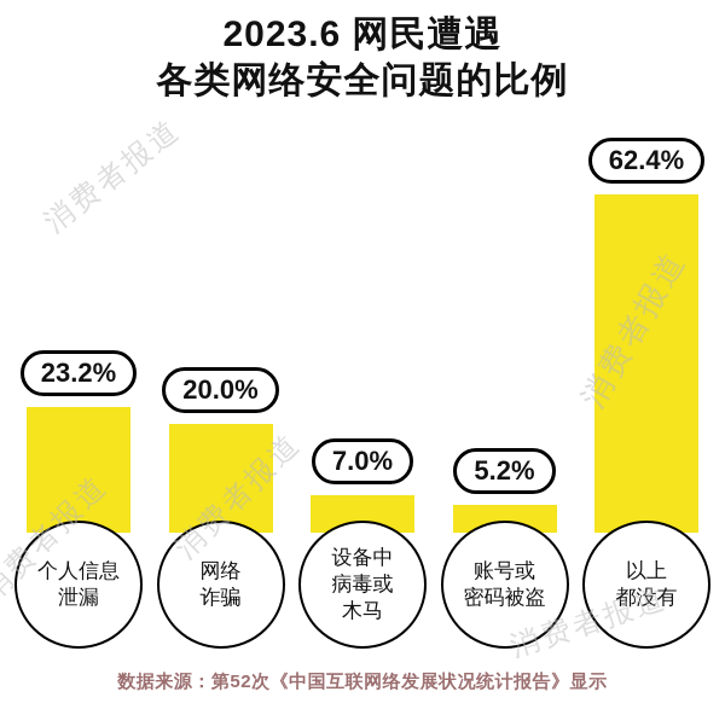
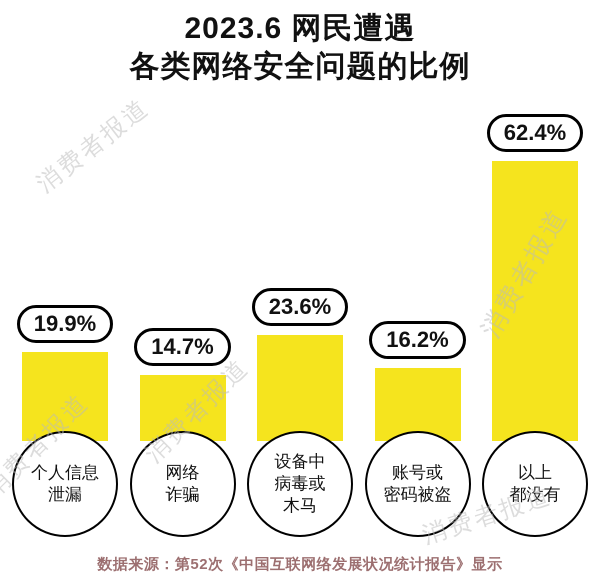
个人信息泄漏: 23.2% -> 19.9%
网络诈骗: 20.0% -> 14.7%
设备中病毒或木马: 7.0% -> 23.6%
账号或密码被盗: 5.2% -> 16.2%
